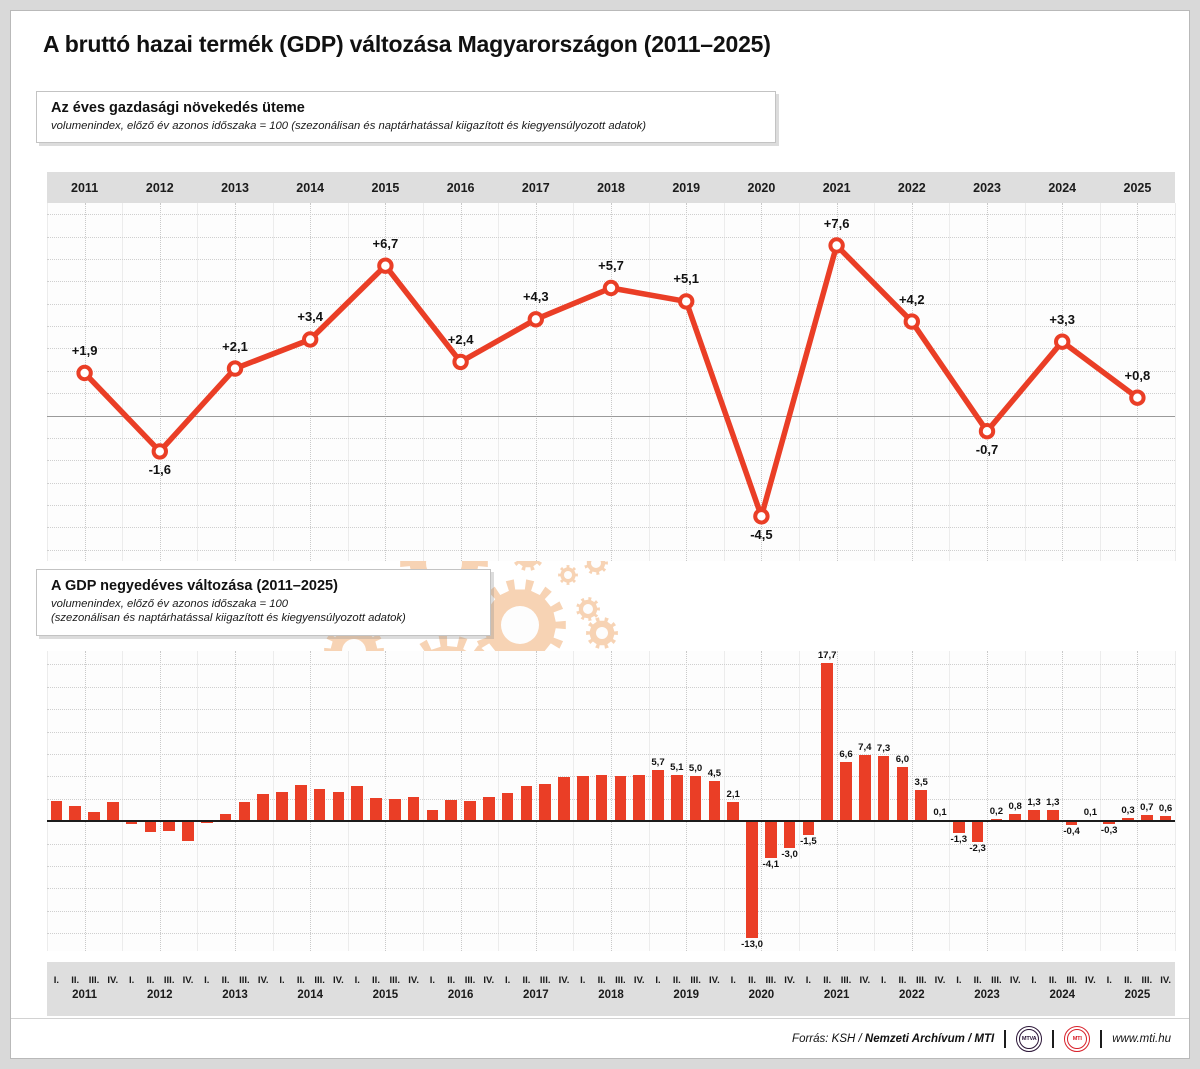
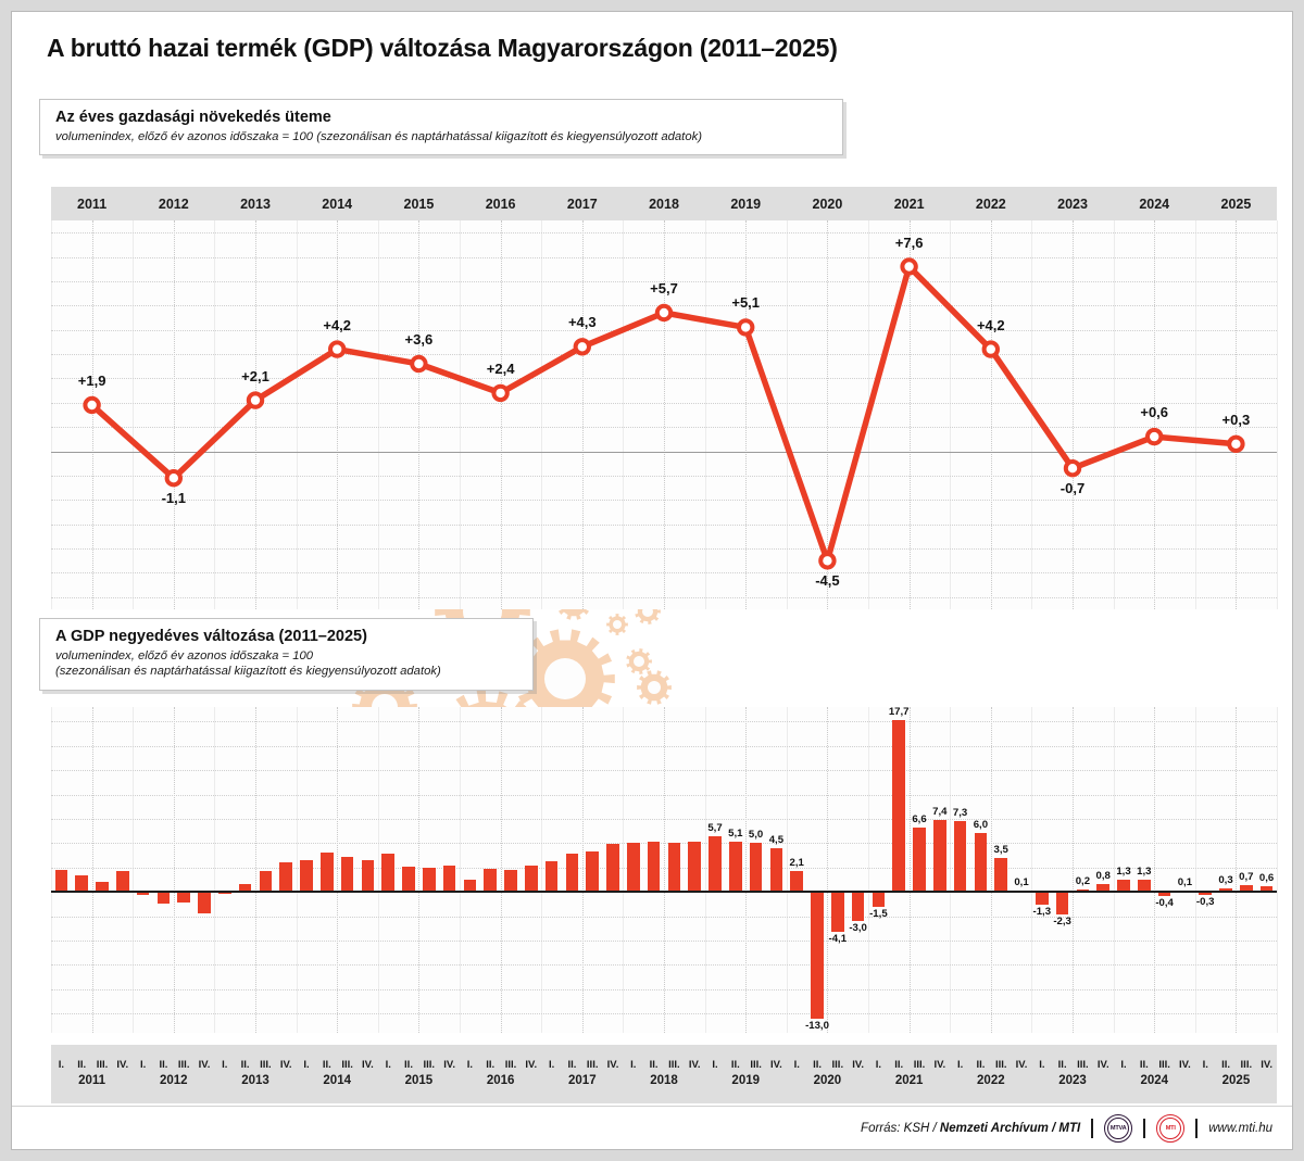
Az éves gazdasági növekedés üteme/2012: -1,6 -> -1,1
Az éves gazdasági növekedés üteme/2014: +3,4 -> +4,2
Az éves gazdasági növekedés üteme/2015: +6,7 -> +3,6
Az éves gazdasági növekedés üteme/2024: +3,3 -> +0,6
Az éves gazdasági növekedés üteme/2025: +0,8 -> +0,3
